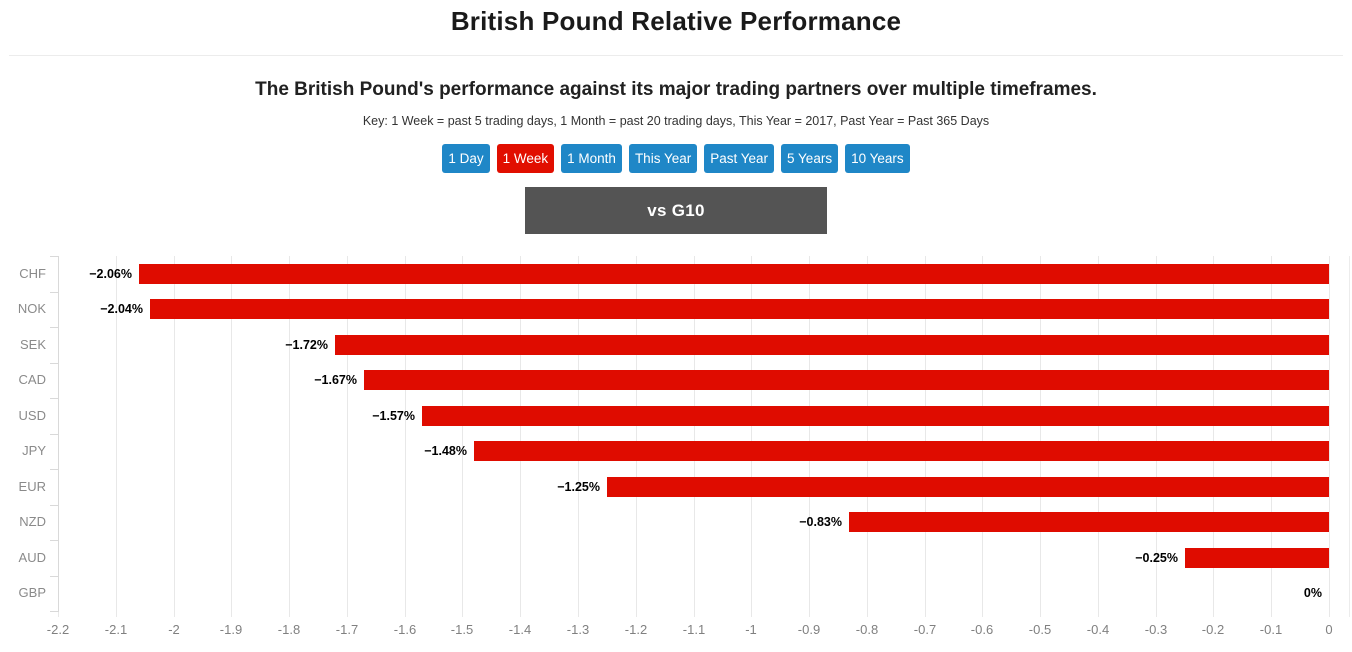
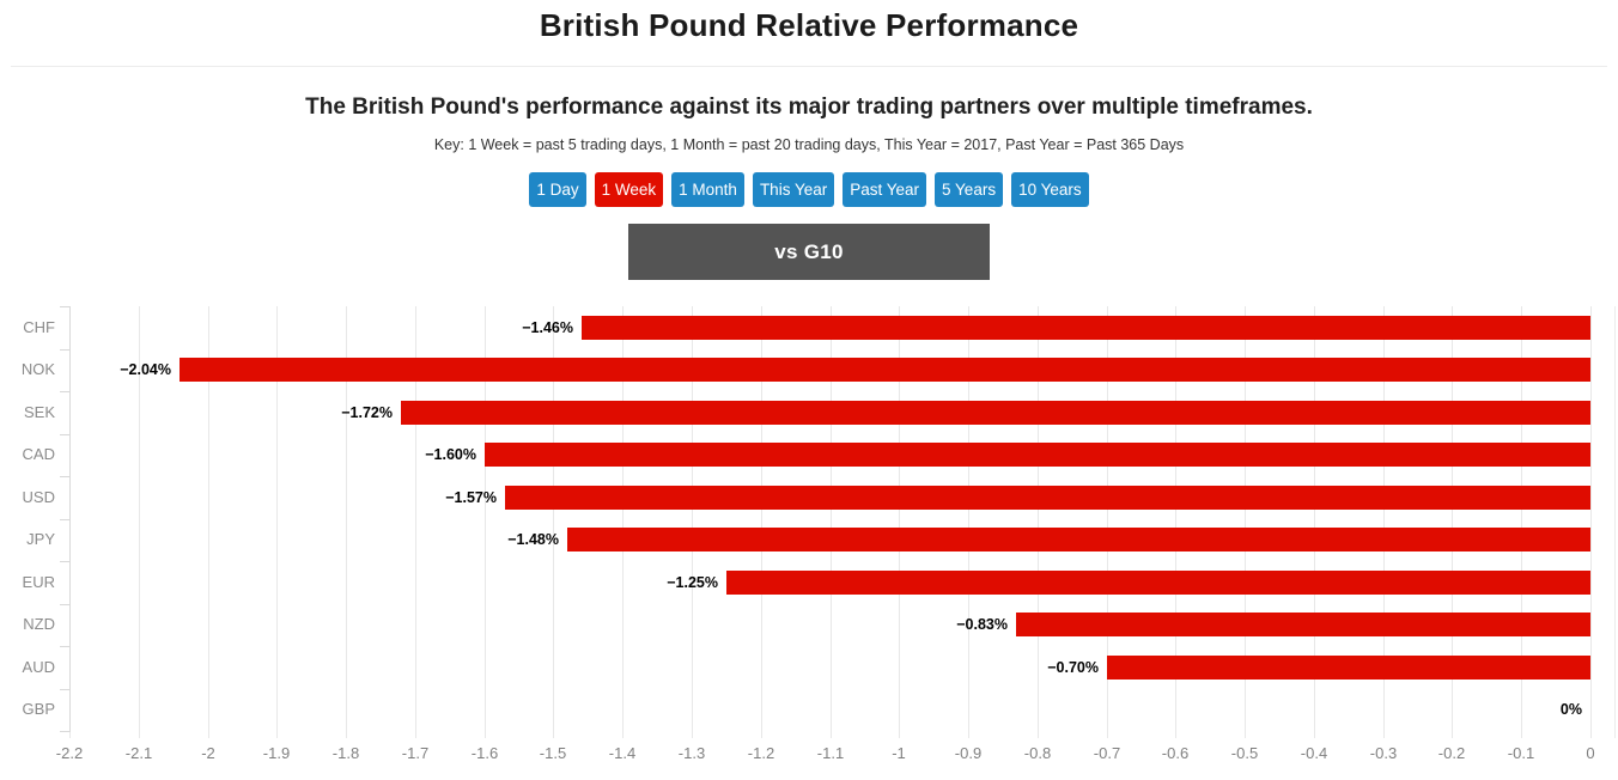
CHF: −2.06% -> −1.46%
CAD: −1.67% -> −1.60%
AUD: −0.25% -> −0.70%
